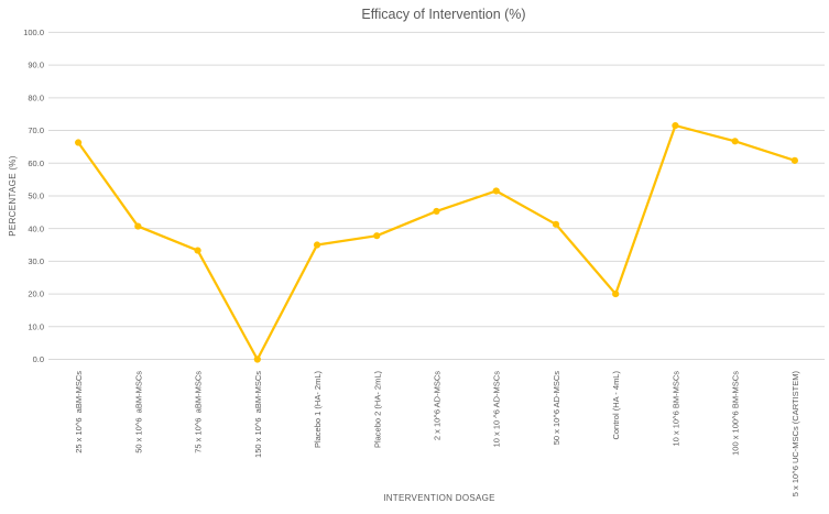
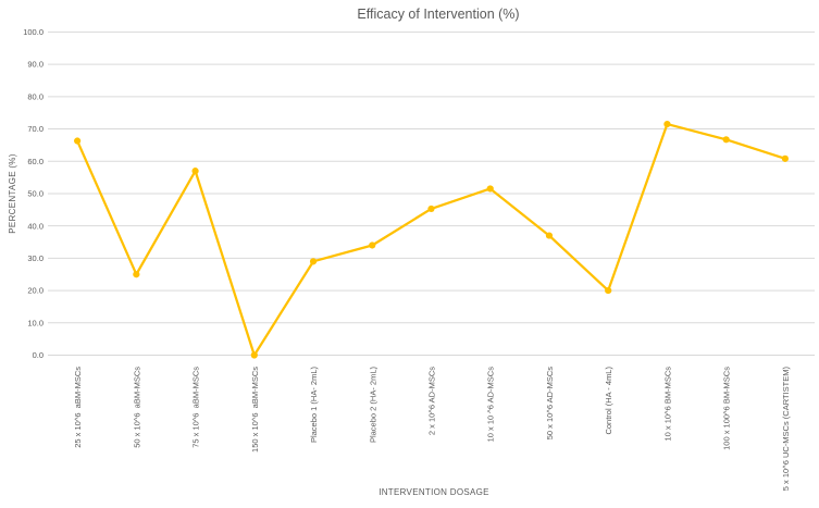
50 x 10^6 aBM-MSCs: 41 -> 25
75 x 10^6 aBM-MSCs: 33 -> 57
Placebo 1 (HA- 2mL): 35 -> 29
Placebo 2 (HA- 2mL): 38 -> 34
50 x 10^6 AD-MSCs: 41 -> 37
